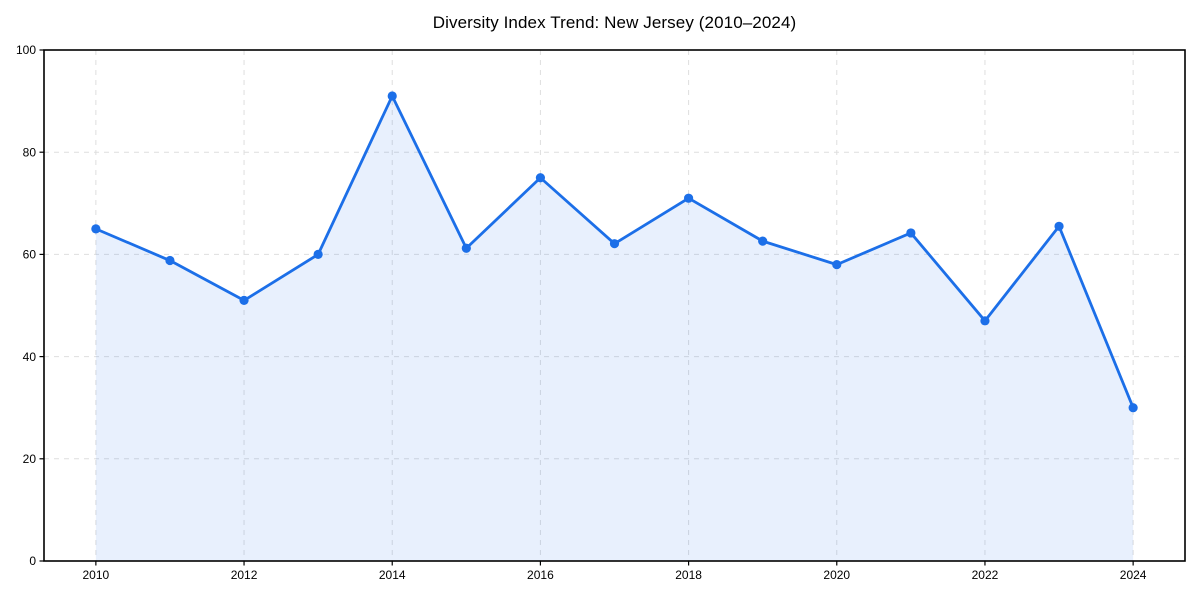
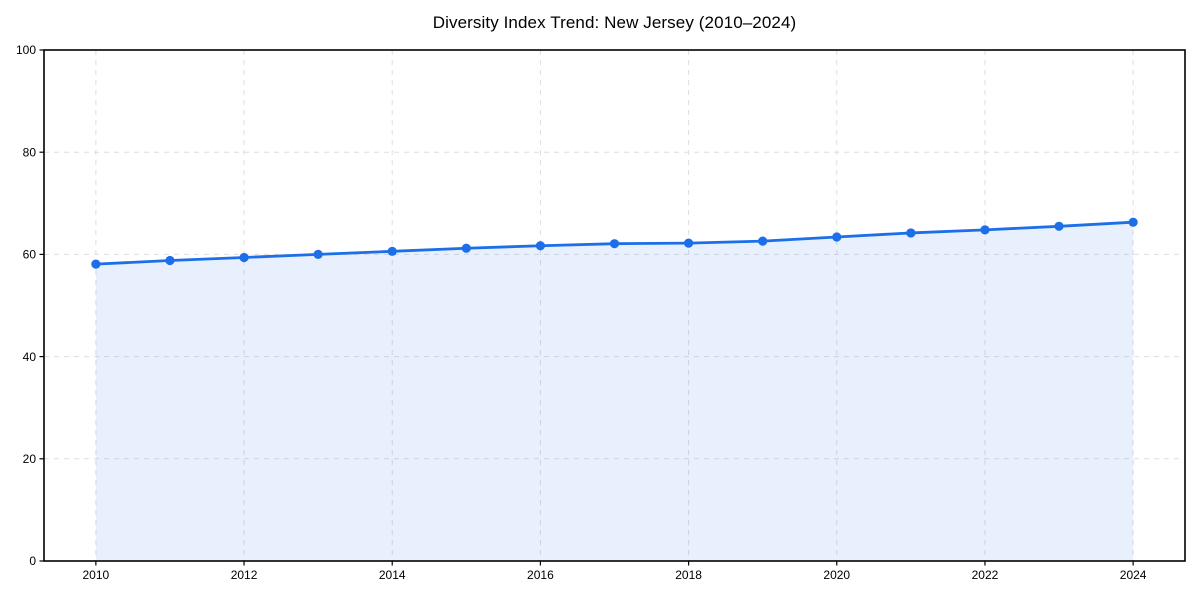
2010: 65 -> 58
2012: 51 -> 59
2014: 91 -> 61
2016: 75 -> 62
2018: 71 -> 62
2020: 58 -> 63
2022: 47 -> 65
2024: 30 -> 66
